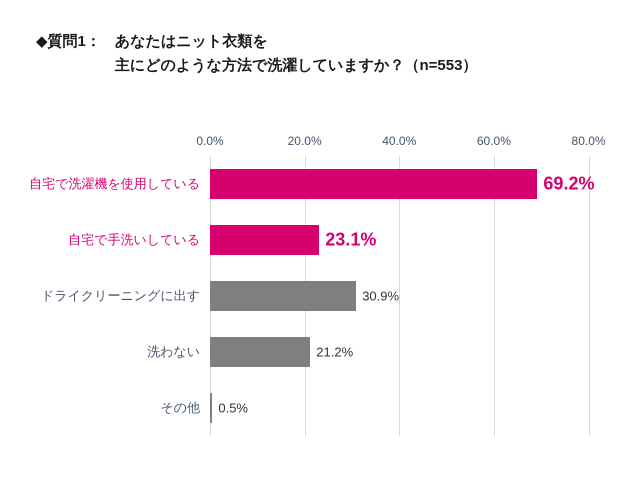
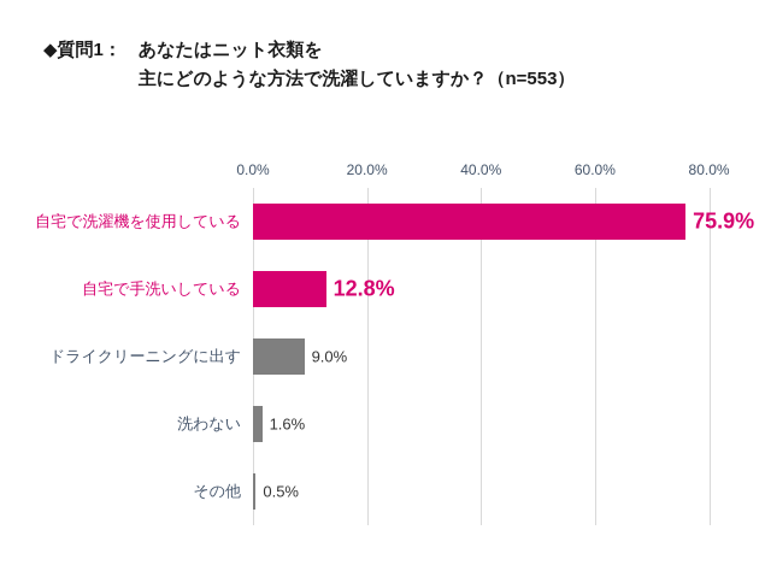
自宅で洗濯機を使用している: 69.2% -> 75.9%
自宅で手洗いしている: 23.1% -> 12.8%
ドライクリーニングに出す: 30.9% -> 9.0%
洗わない: 21.2% -> 1.6%
